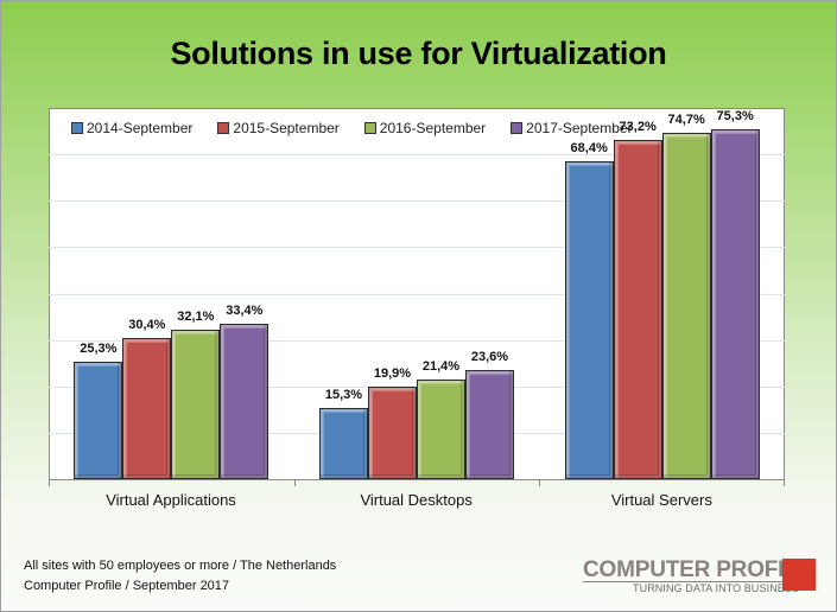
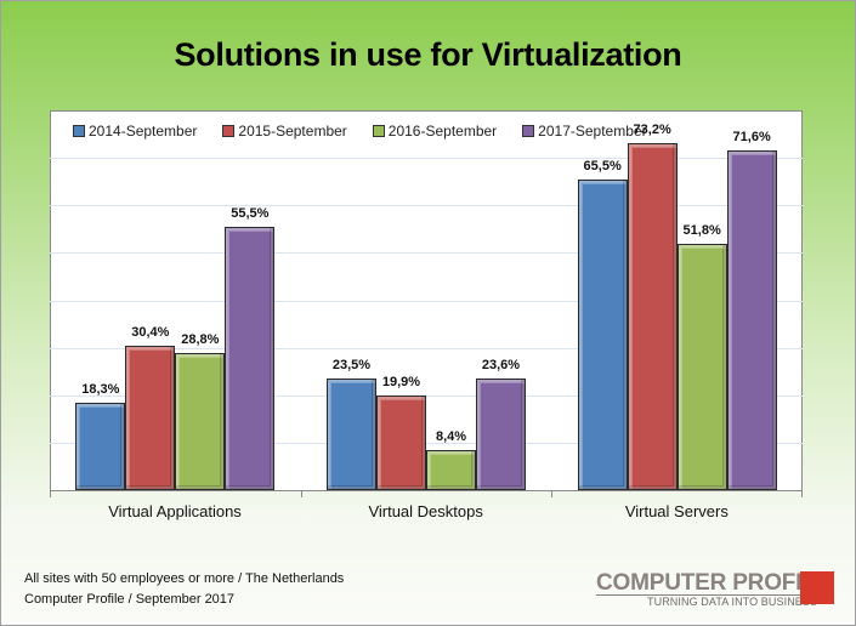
2014-September/Virtual Applications: 25,3% -> 18,3%
2016-September/Virtual Applications: 32,1% -> 28,8%
2017-September/Virtual Applications: 33,4% -> 55,5%
2014-September/Virtual Desktops: 15,3% -> 23,5%
2016-September/Virtual Desktops: 21,4% -> 8,4%
2014-September/Virtual Servers: 68,4% -> 65,5%
2016-September/Virtual Servers: 74,7% -> 51,8%
2017-September/Virtual Servers: 75,3% -> 71,6%
